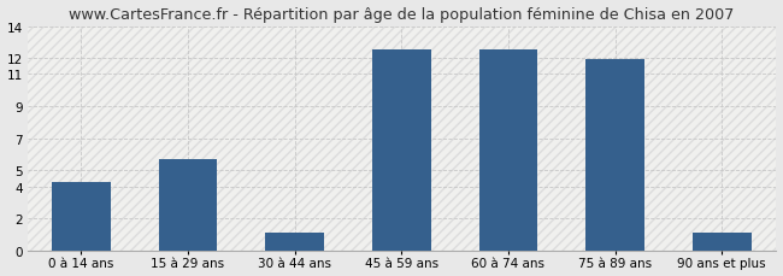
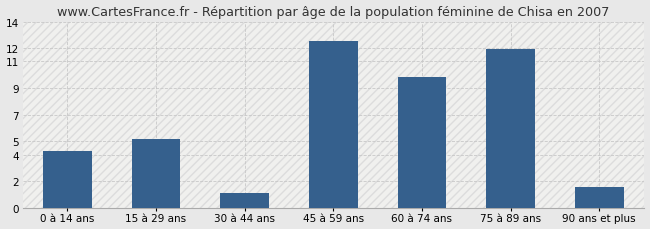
15 à 29 ans: 5.7 -> 5.2
60 à 74 ans: 12.5 -> 9.8
90 ans et plus: 1.1 -> 1.6
